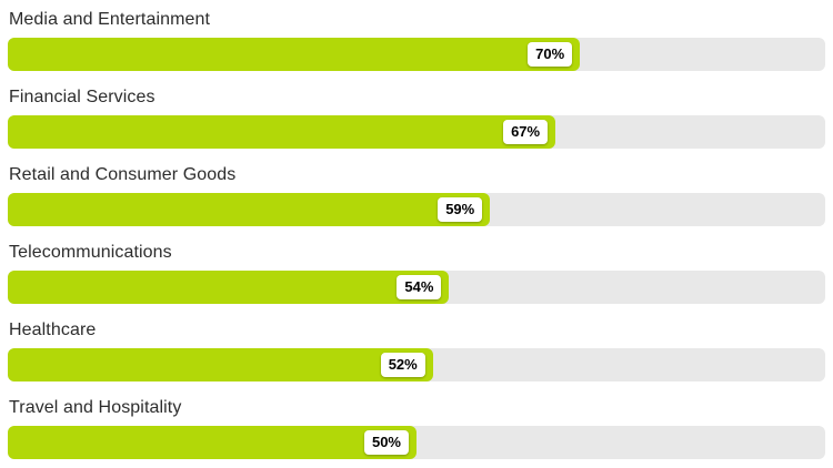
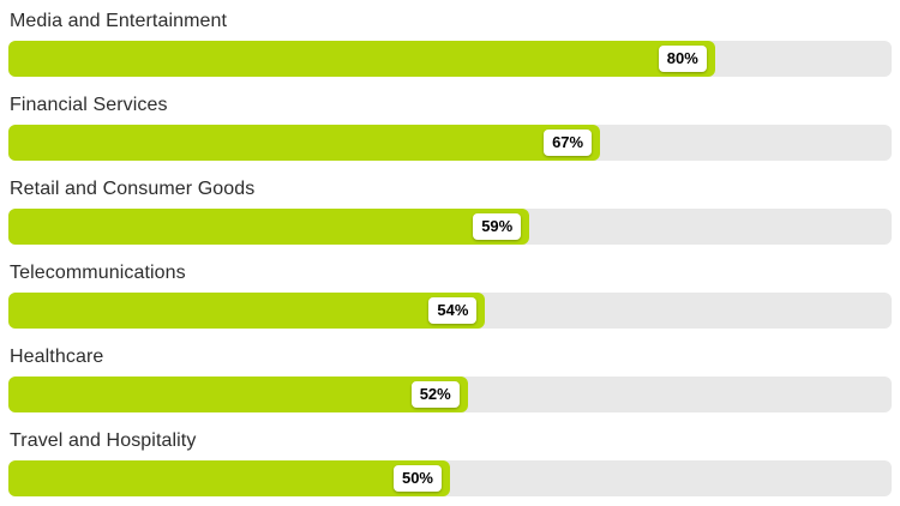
Media and Entertainment: 70% -> 80%
